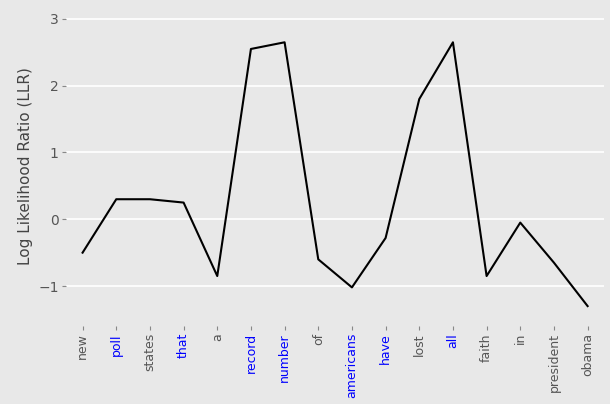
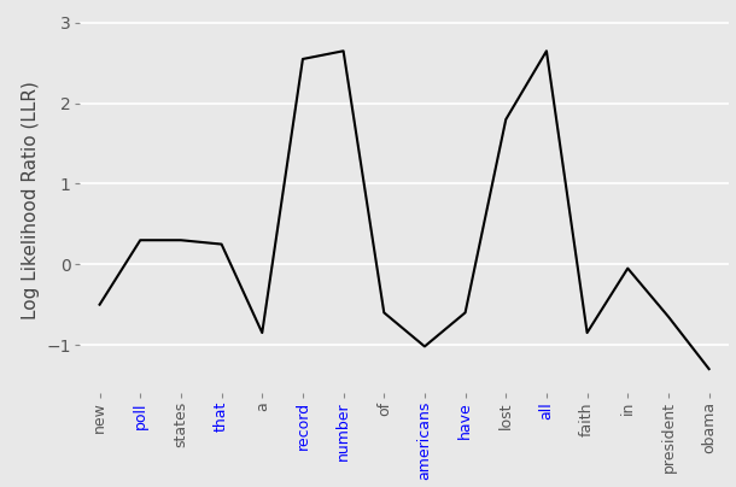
have: -0.28 -> -0.60
